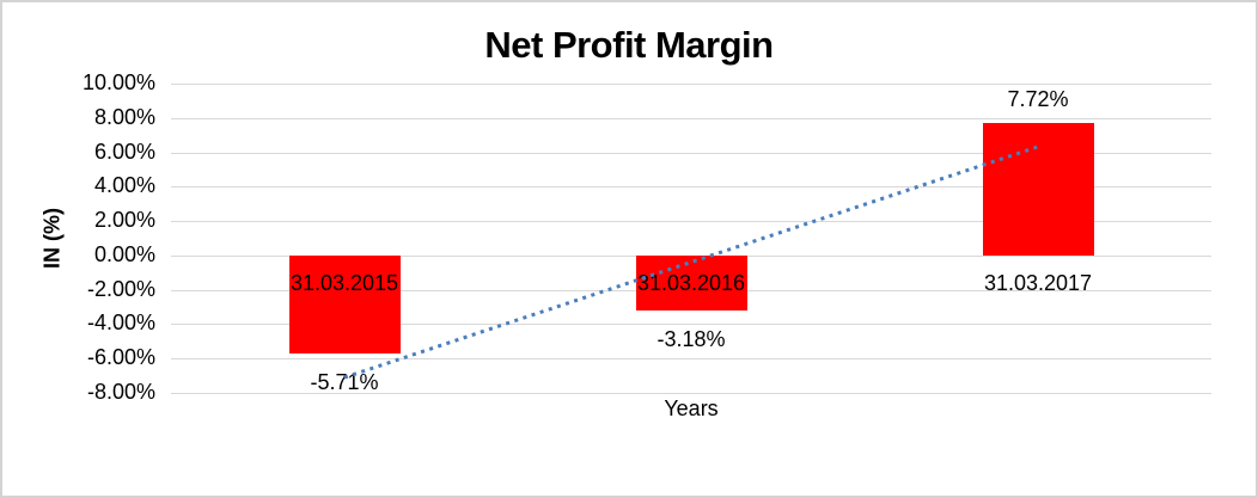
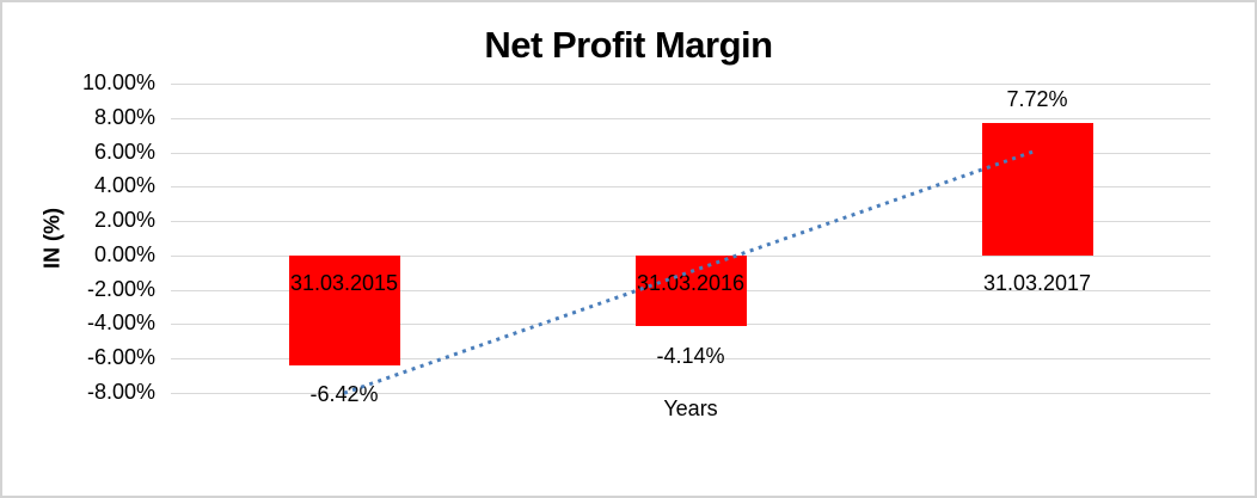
31.03.2015: -5.71% -> -6.42%
31.03.2016: -3.18% -> -4.14%
